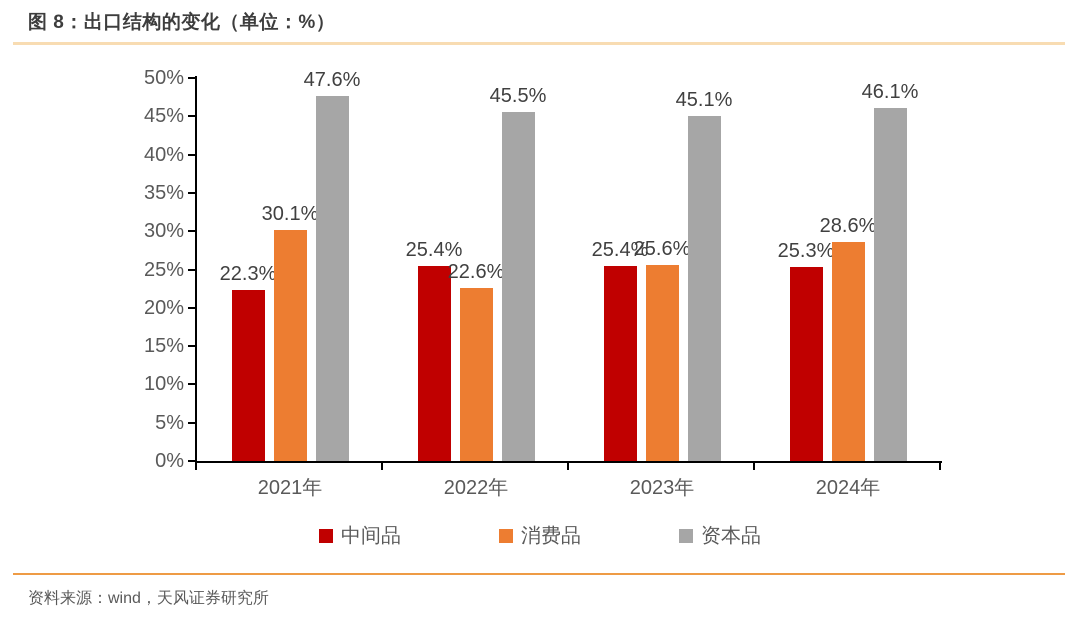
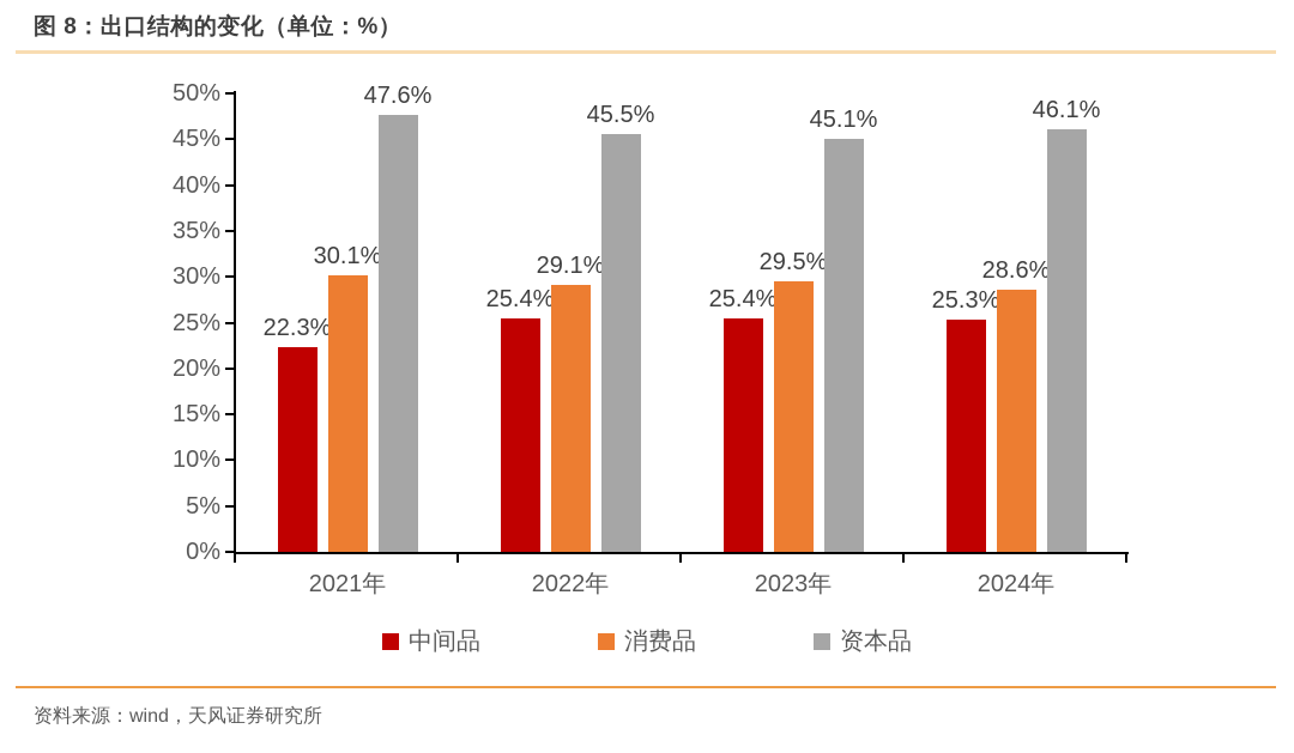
消费品/2022年: 22.6% -> 29.1%
消费品/2023年: 25.6% -> 29.5%
